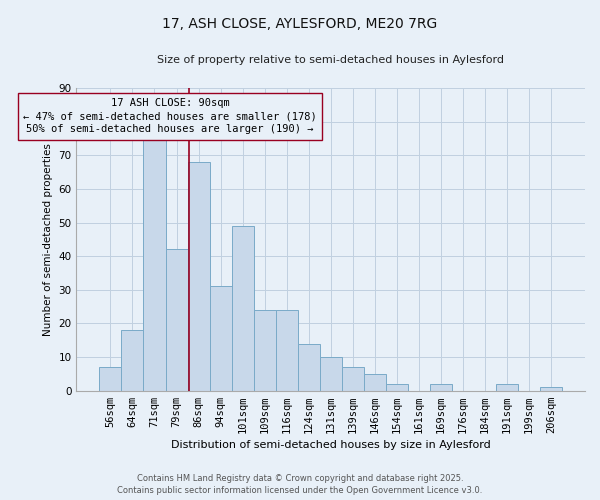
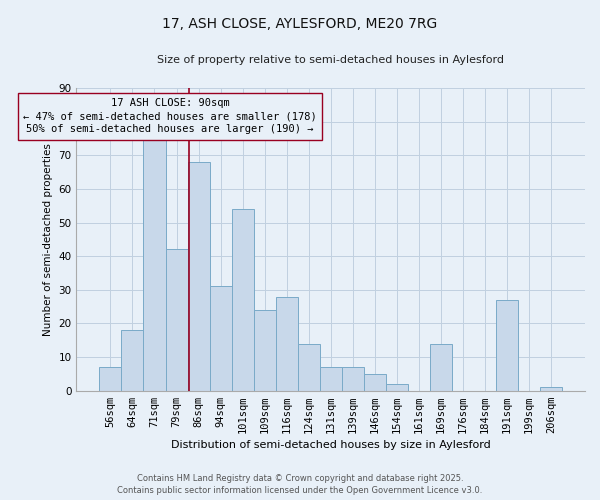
101sqm: 49 -> 54
116sqm: 24 -> 28
131sqm: 10 -> 7
169sqm: 2 -> 14
191sqm: 2 -> 27
